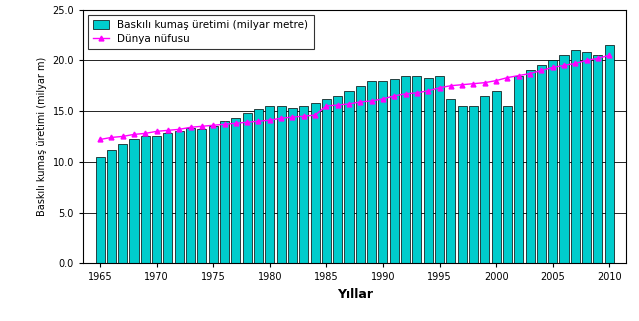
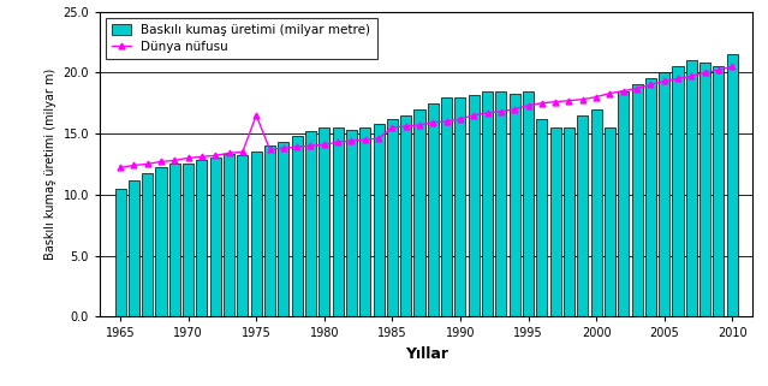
Dünya nüfusu/1975: 13.6 -> 16.5
